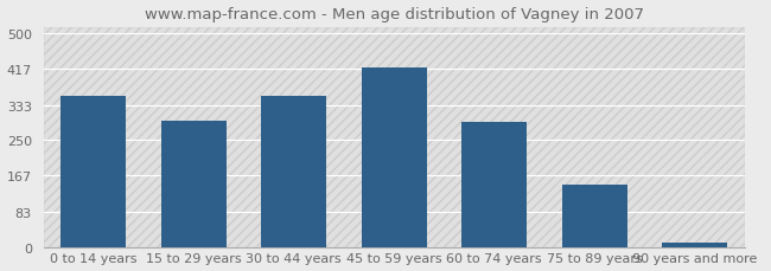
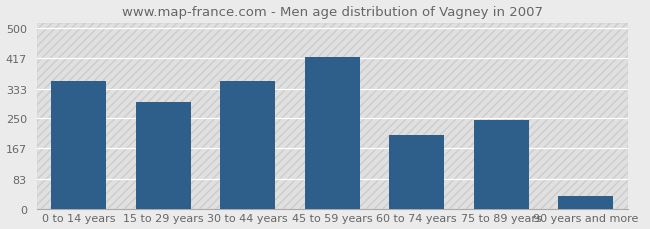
60 to 74 years: 293 -> 205
75 to 89 years: 145 -> 245
90 years and more: 10 -> 35
